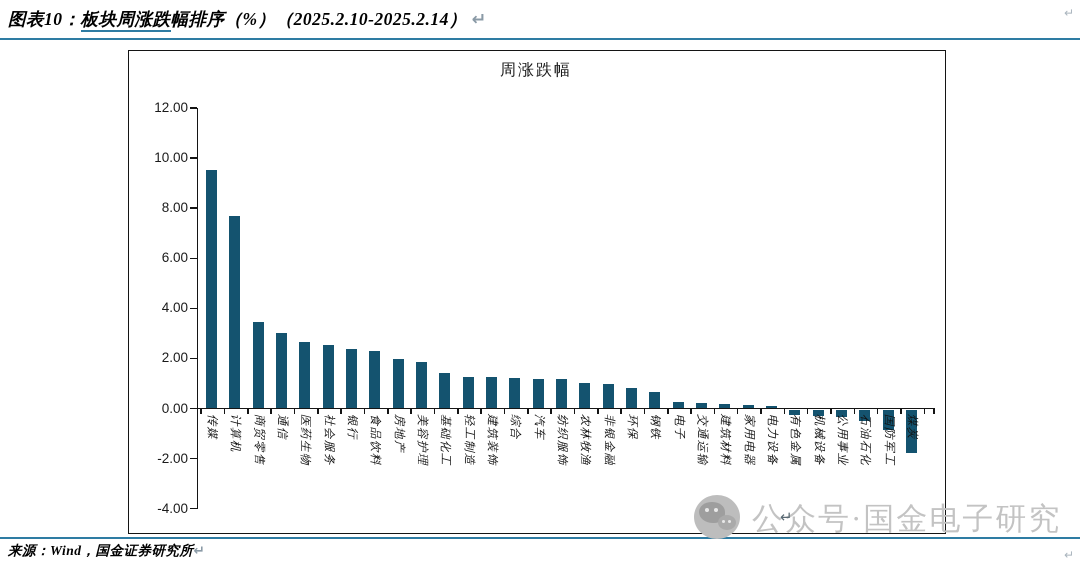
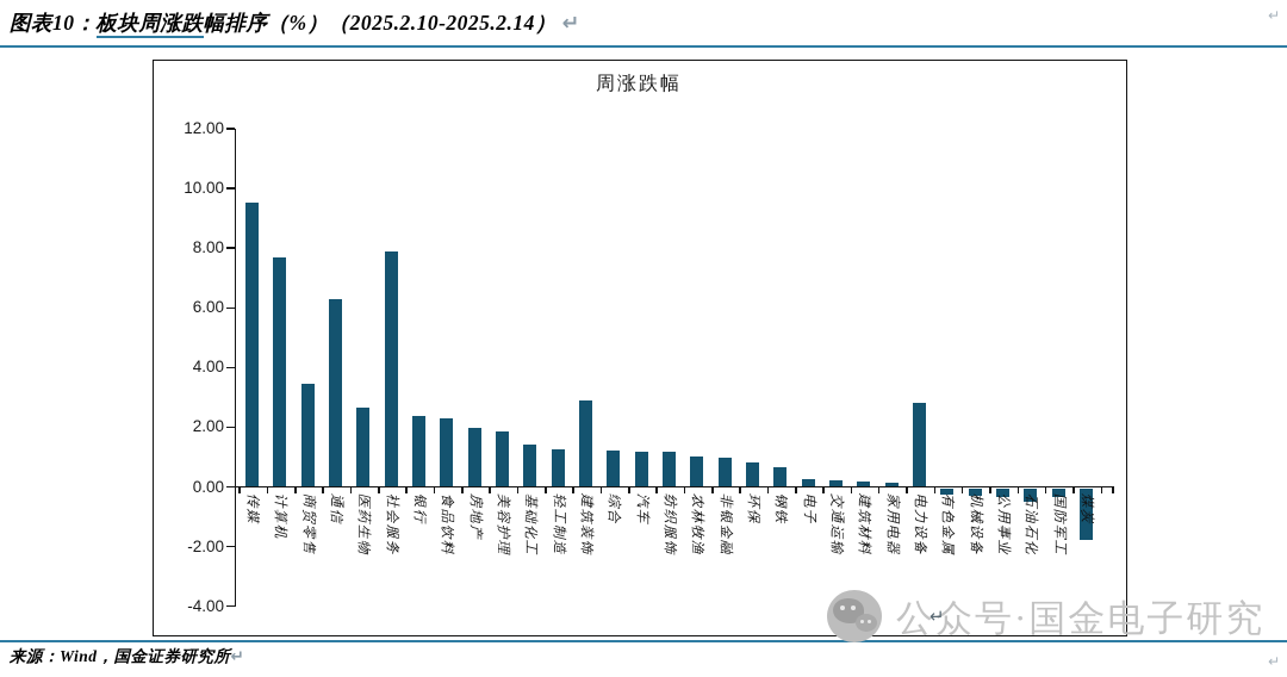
通信: 3.0 -> 6.3
社会服务: 2.5 -> 7.9
建筑装饰: 1.2 -> 2.9
电力设备: 0.1 -> 2.8
国防军工: -0.8 -> -0.3
